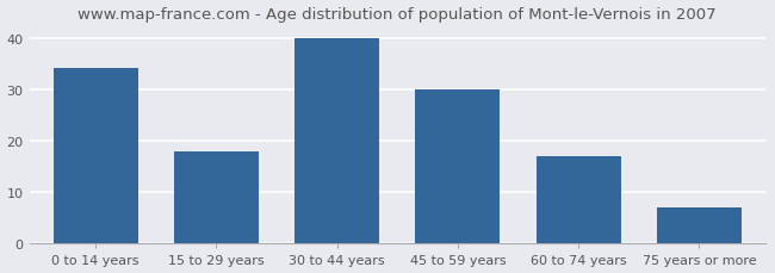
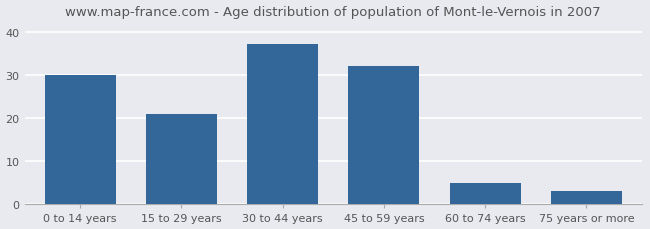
0 to 14 years: 34 -> 30
15 to 29 years: 18 -> 21
30 to 44 years: 40 -> 37
45 to 59 years: 30 -> 32
60 to 74 years: 17 -> 5
75 years or more: 7 -> 3
